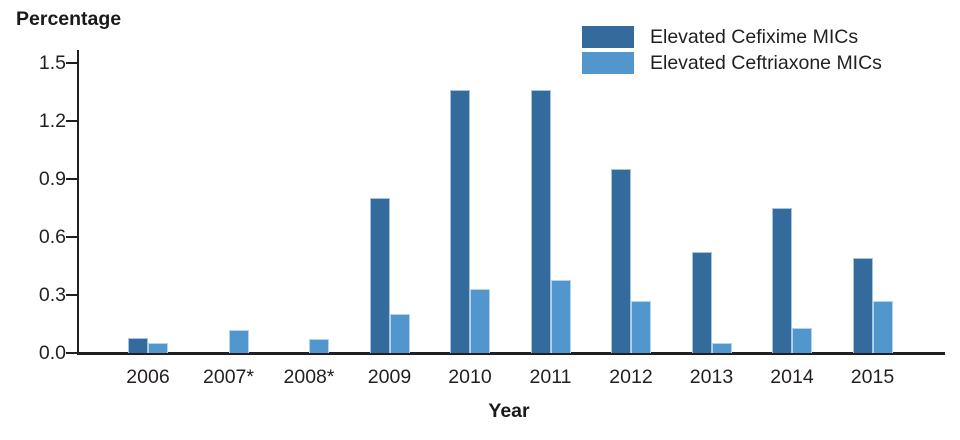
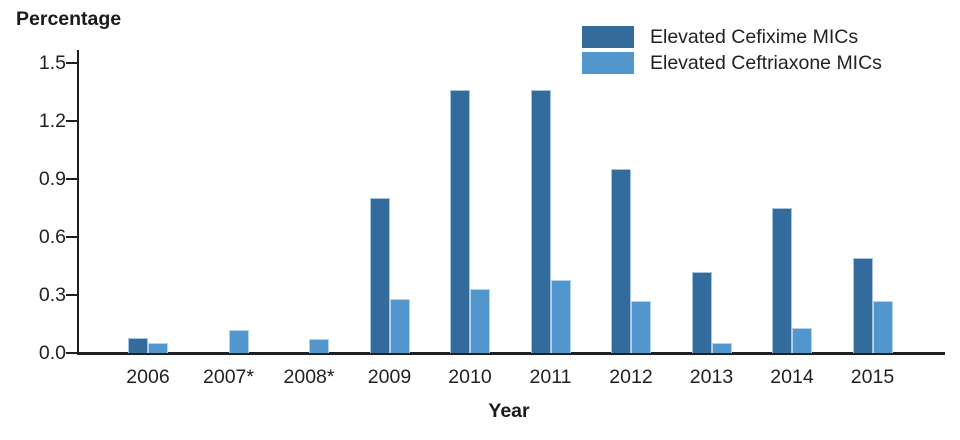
Elevated Ceftriaxone MICs/2009: 0.20 -> 0.28
Elevated Cefixime MICs/2013: 0.52 -> 0.42
